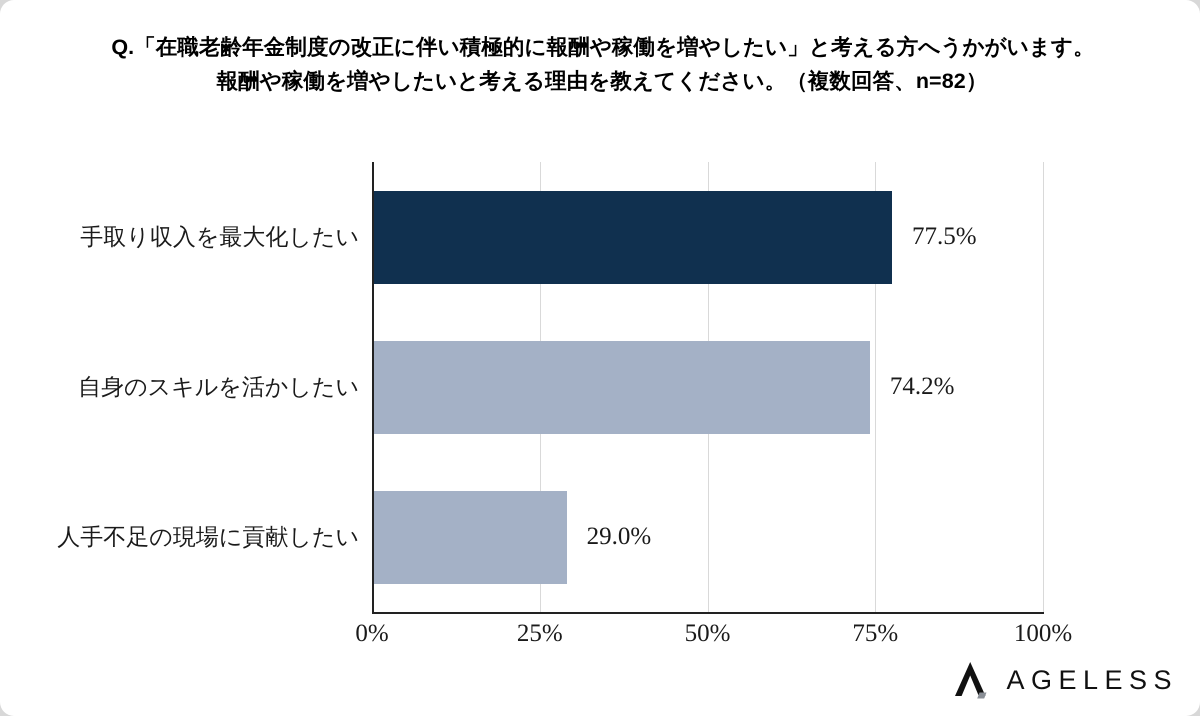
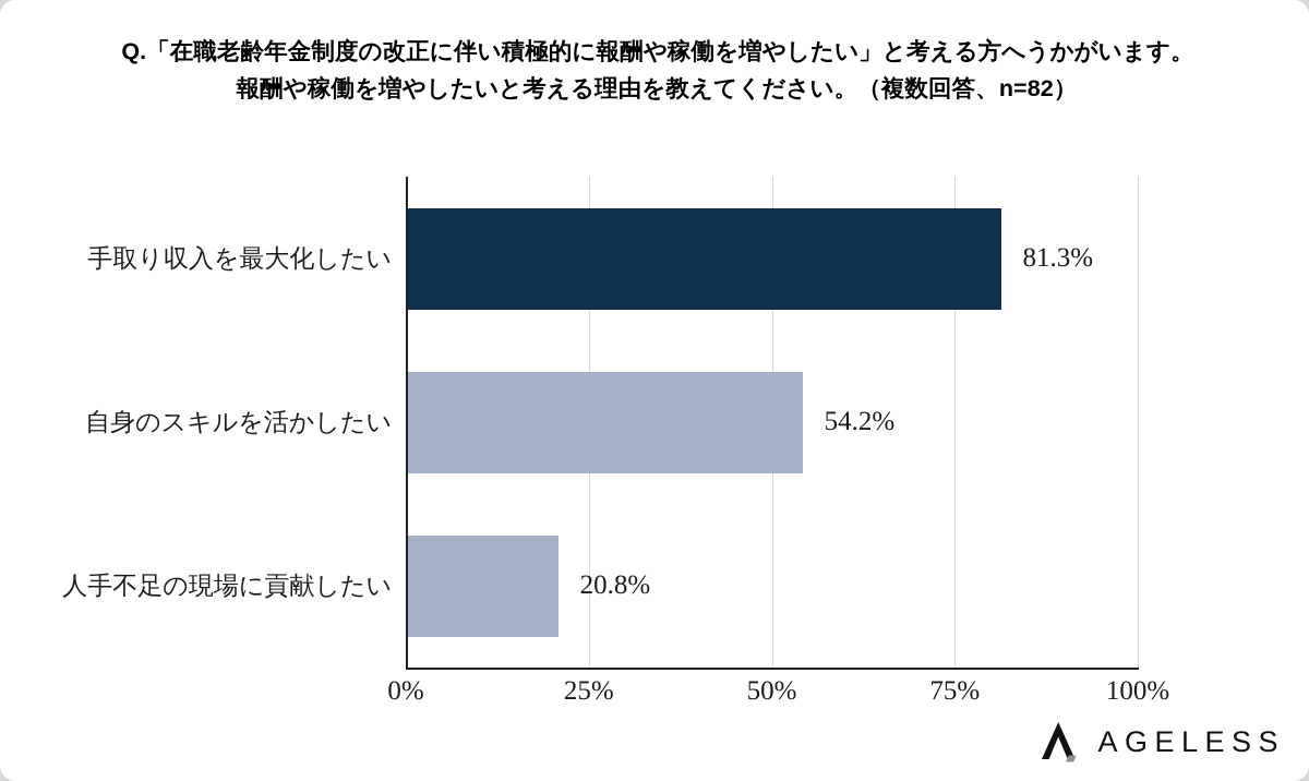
手取り収入を最大化したい: 77.5% -> 81.3%
自身のスキルを活かしたい: 74.2% -> 54.2%
人手不足の現場に貢献したい: 29.0% -> 20.8%
